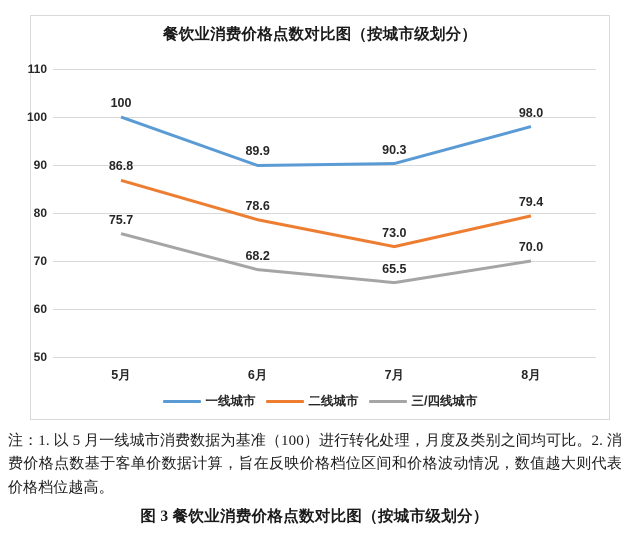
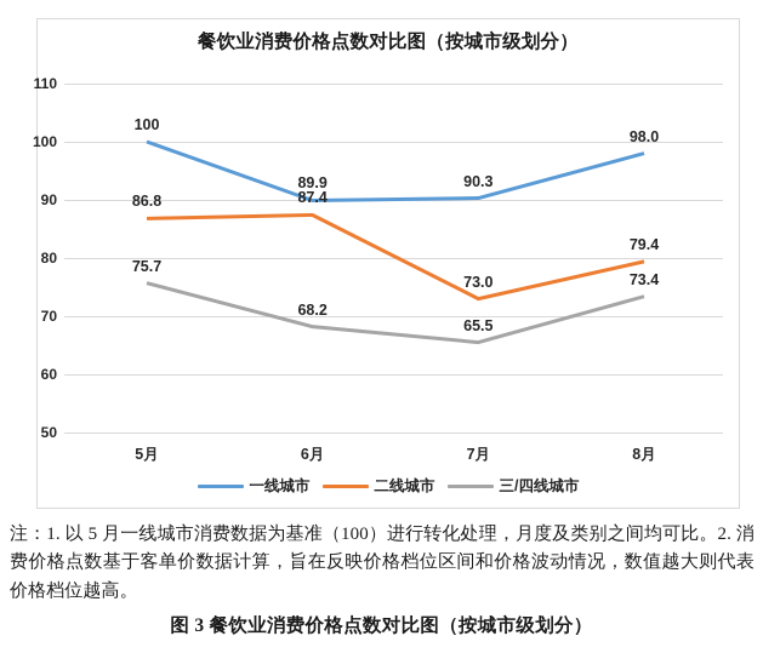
二线城市/6月: 78.6 -> 87.4
三/四线城市/8月: 70.0 -> 73.4
